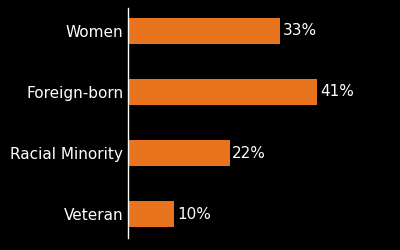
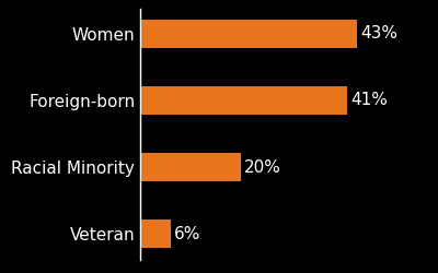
Women: 33% -> 43%
Racial Minority: 22% -> 20%
Veteran: 10% -> 6%
